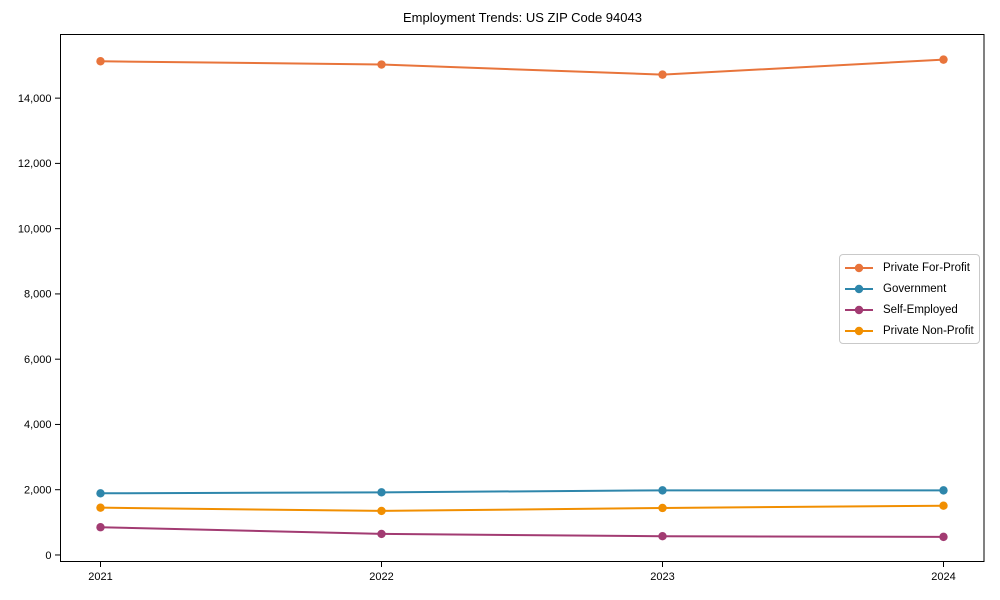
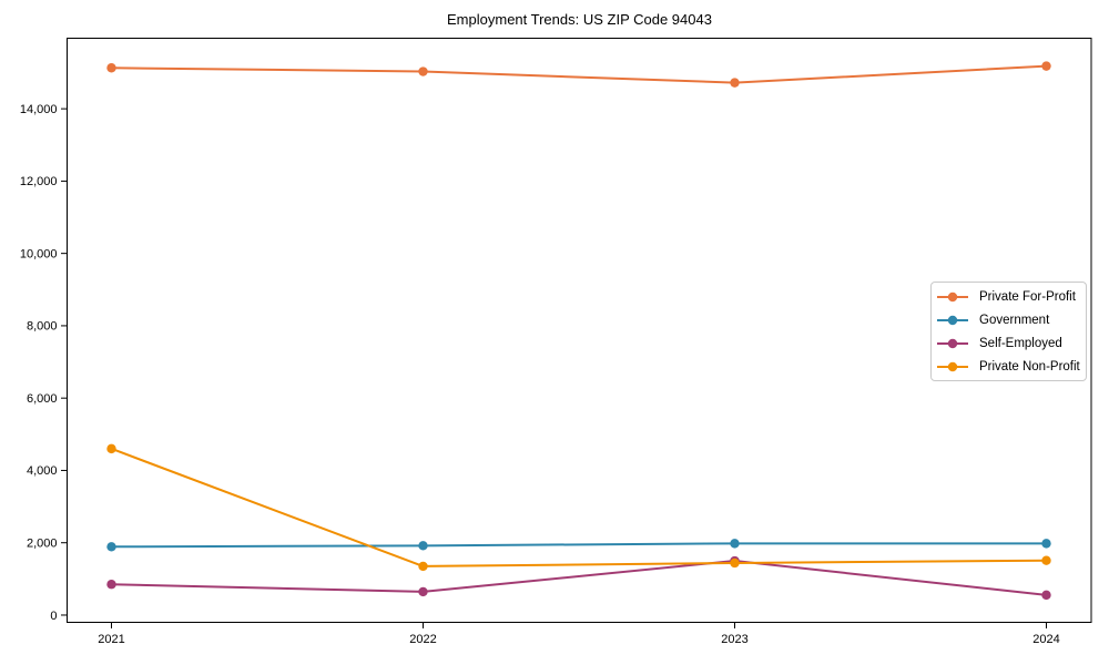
Private Non-Profit/2021: 1400 -> 4600
Self-Employed/2023: 600 -> 1500
